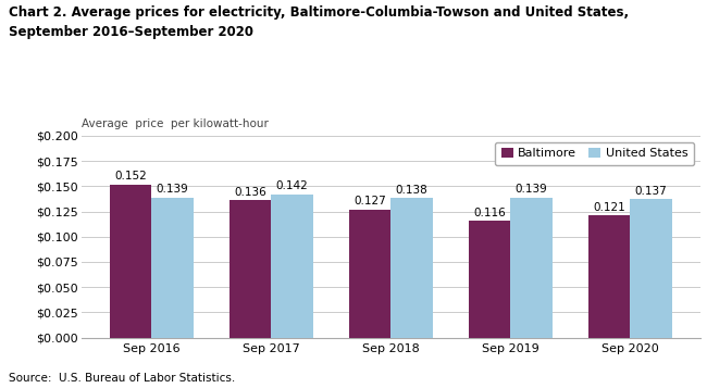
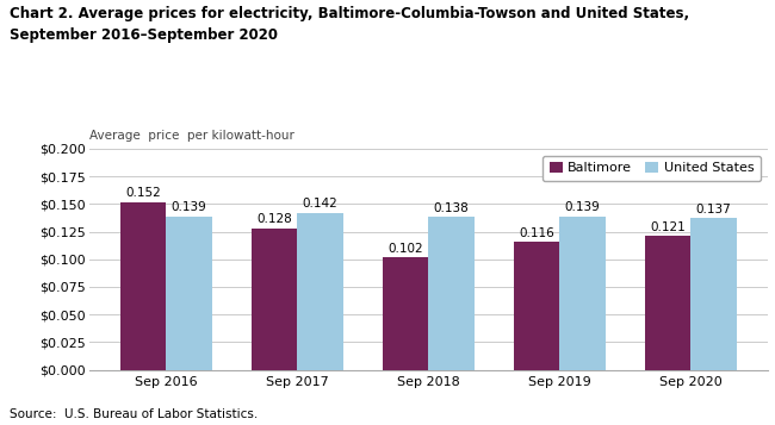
Baltimore/Sep 2017: 0.136 -> 0.128
Baltimore/Sep 2018: 0.127 -> 0.102
